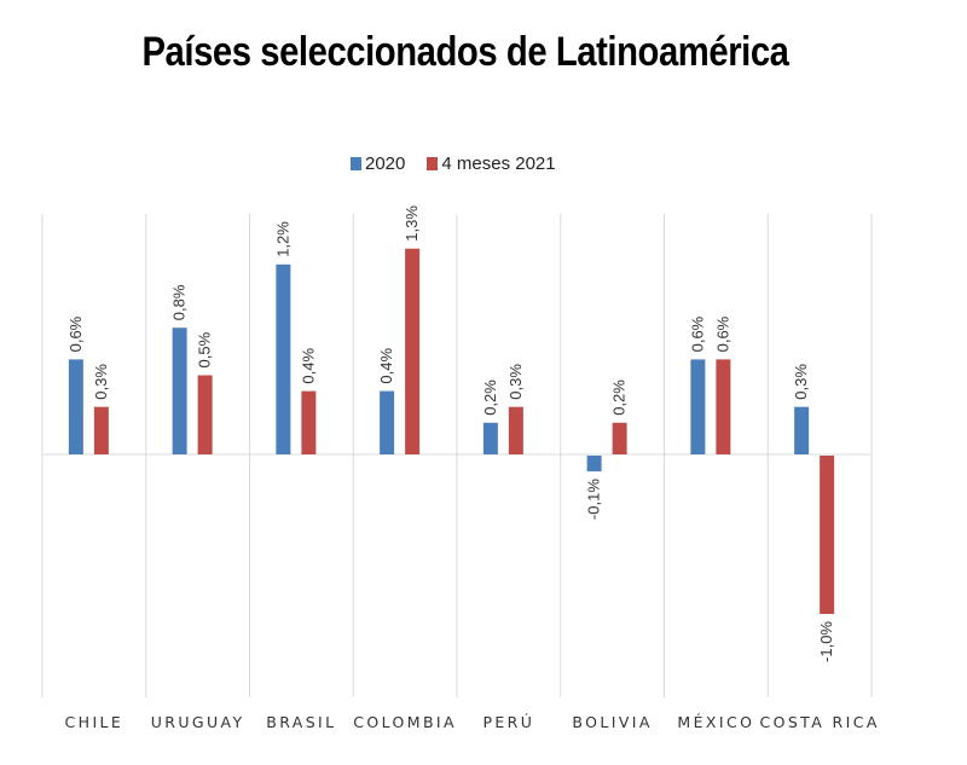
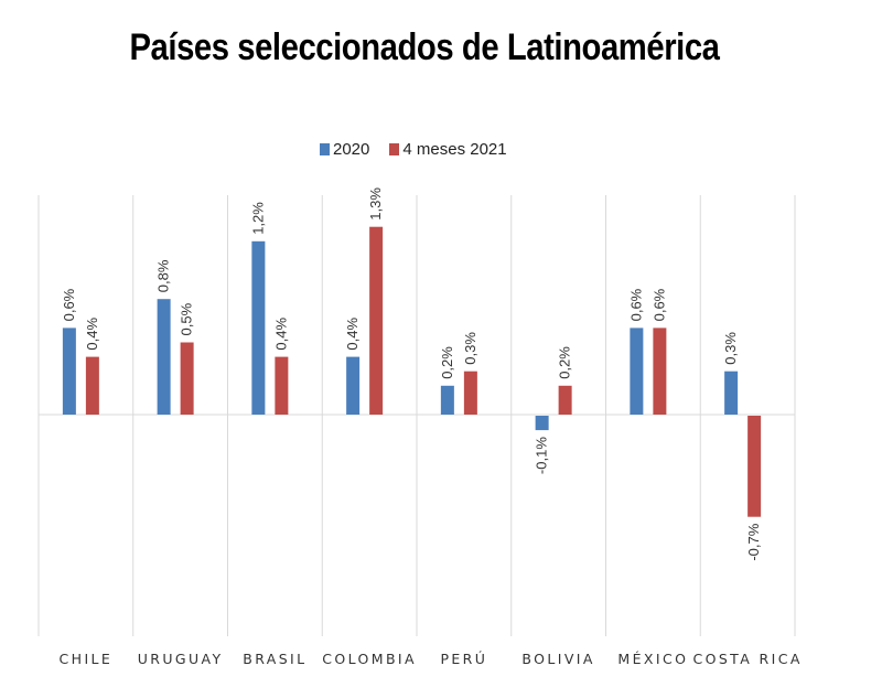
4 meses 2021/CHILE: 0,3% -> 0,4%
4 meses 2021/COSTA RICA: -1,0% -> -0,7%
